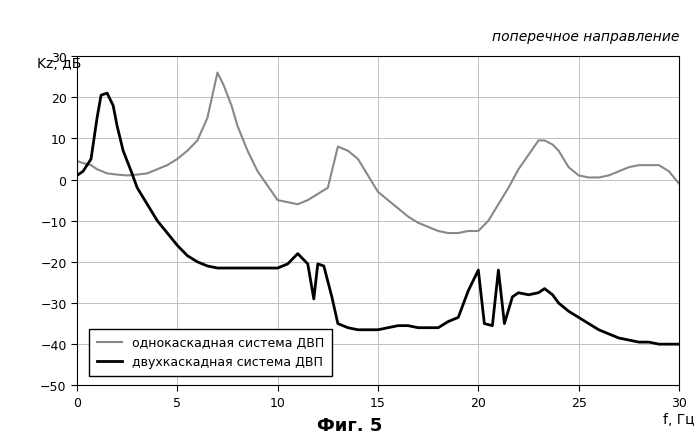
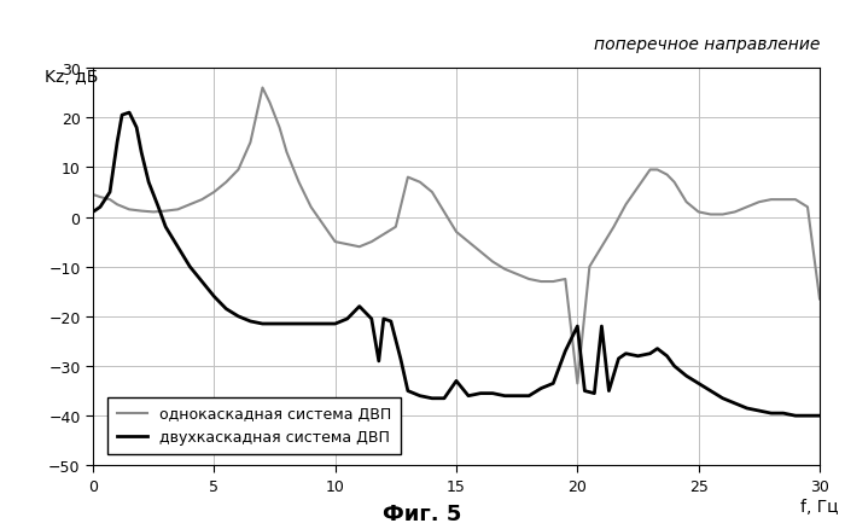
двухкаскадная система ДВП/15: -36.5 -> -33.0
однокаскадная система ДВП/20: -12.5 -> -33.5
однокаскадная система ДВП/30: -1.0 -> -16.5
